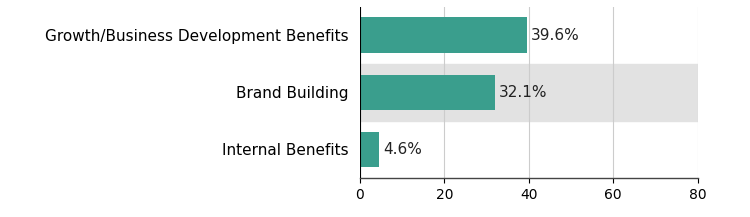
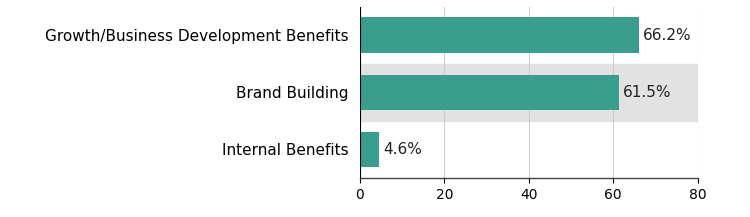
Growth/Business Development Benefits: 39.6% -> 66.2%
Brand Building: 32.1% -> 61.5%
